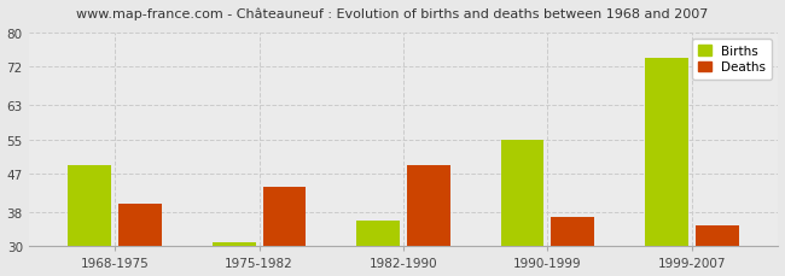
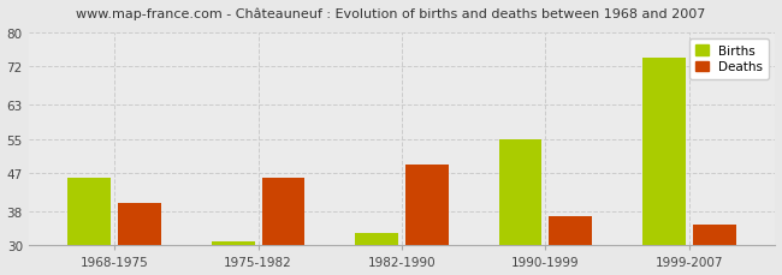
Births/1968-1975: 49 -> 46
Deaths/1975-1982: 44 -> 46
Births/1982-1990: 36 -> 33
